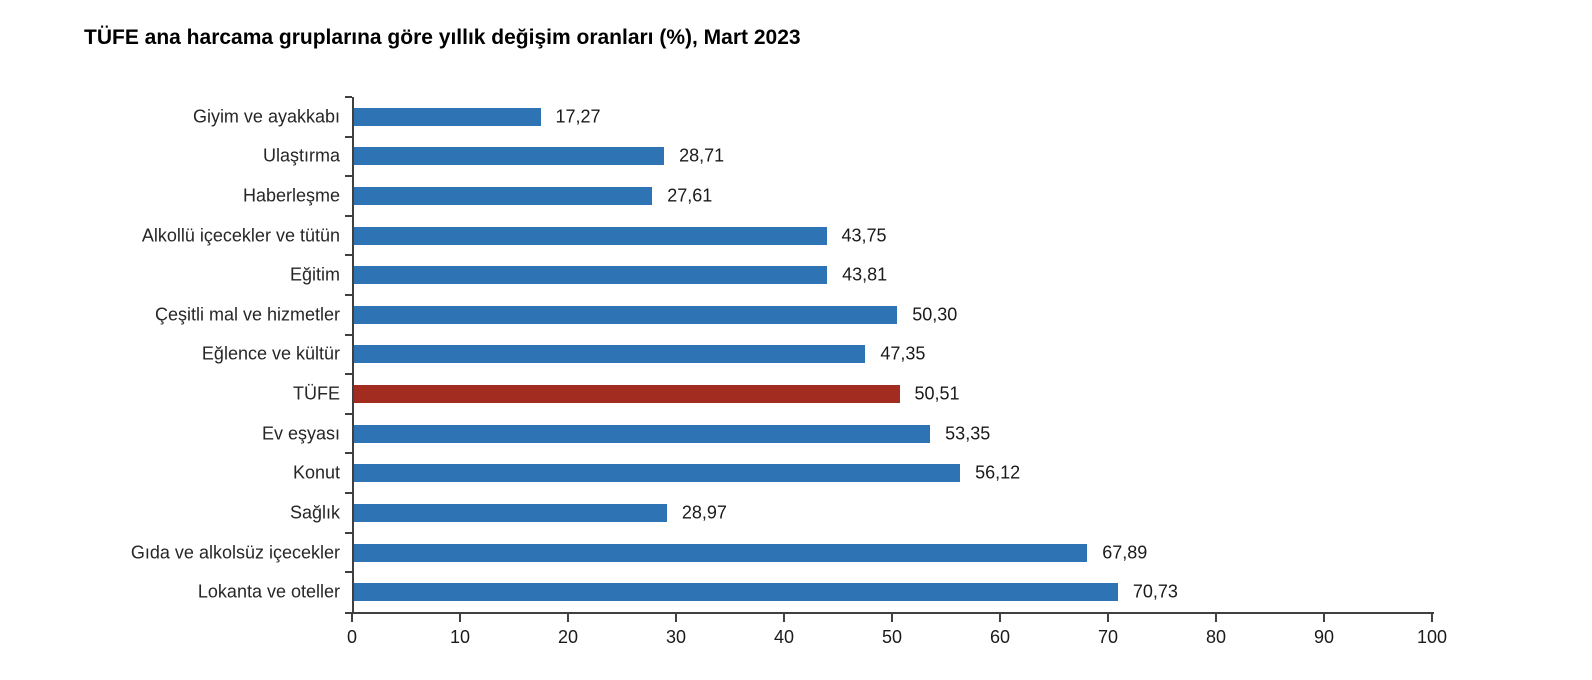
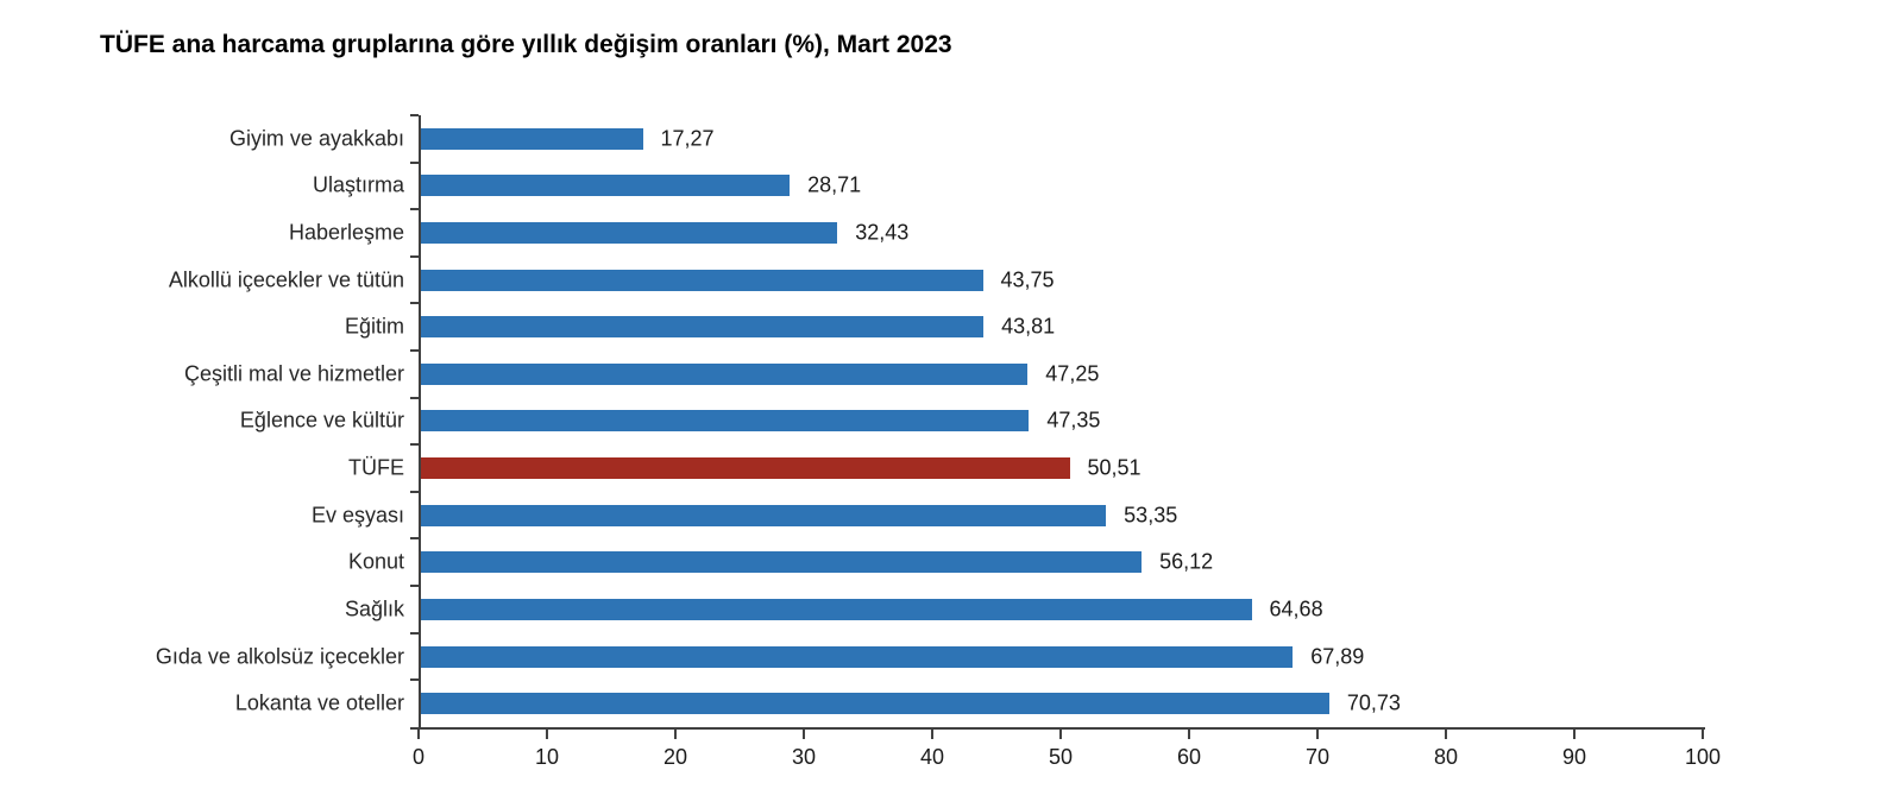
Haberleşme: 27,61 -> 32,43
Çeşitli mal ve hizmetler: 50,30 -> 47,25
Sağlık: 28,97 -> 64,68
